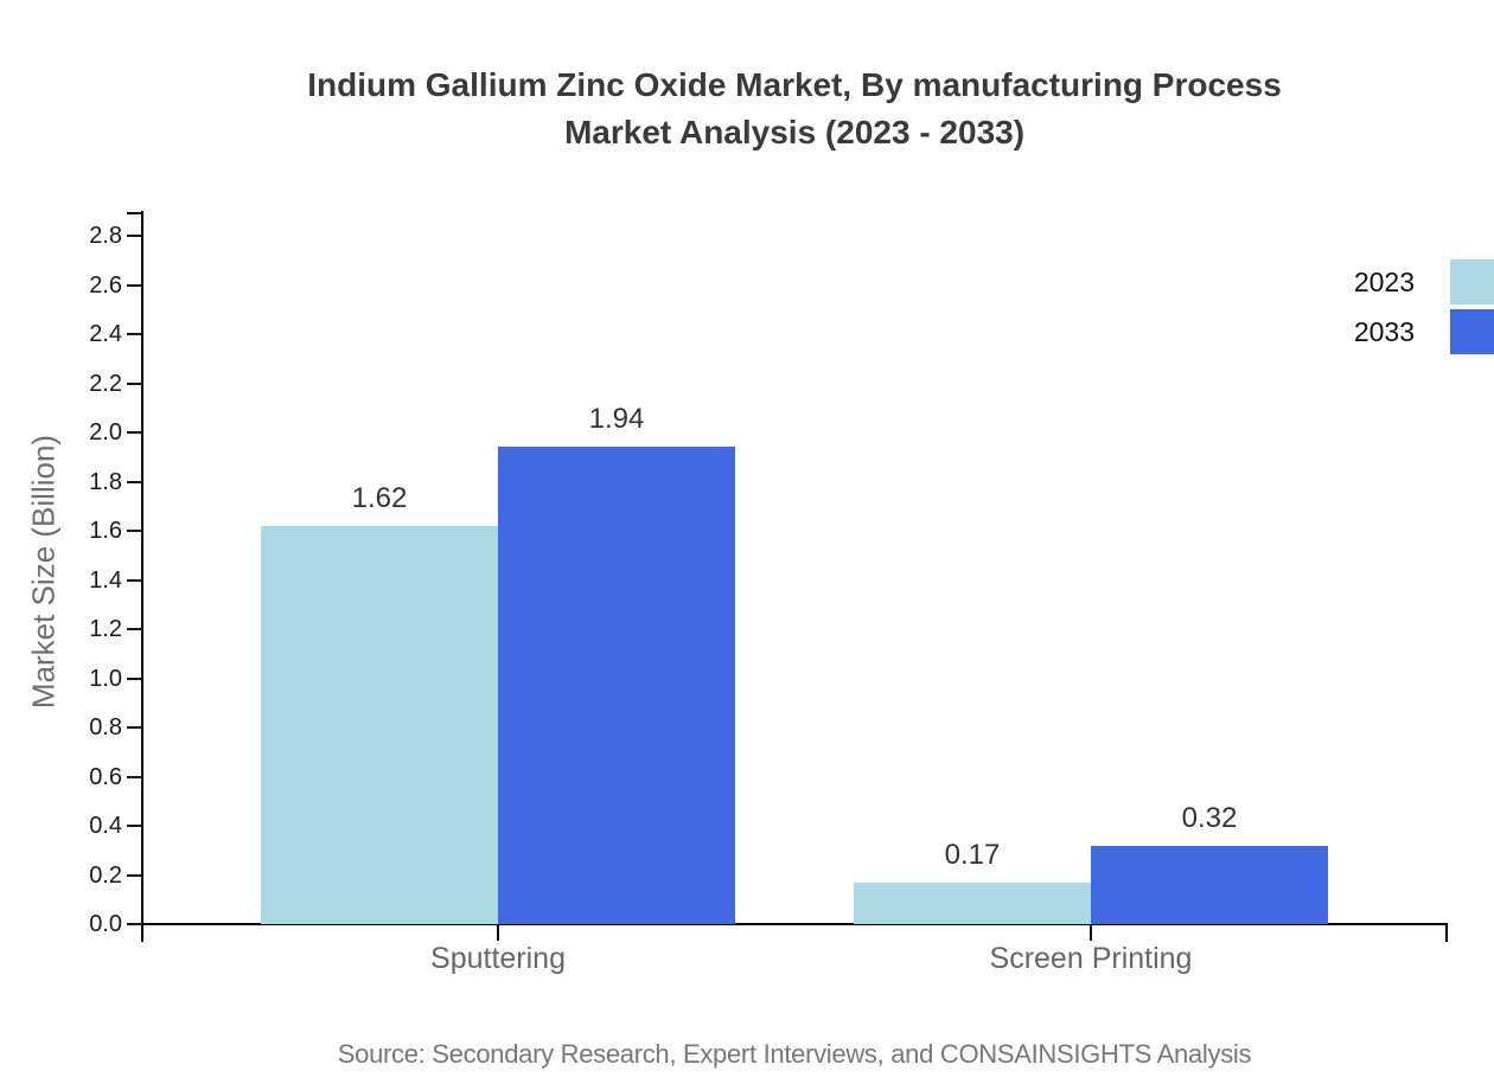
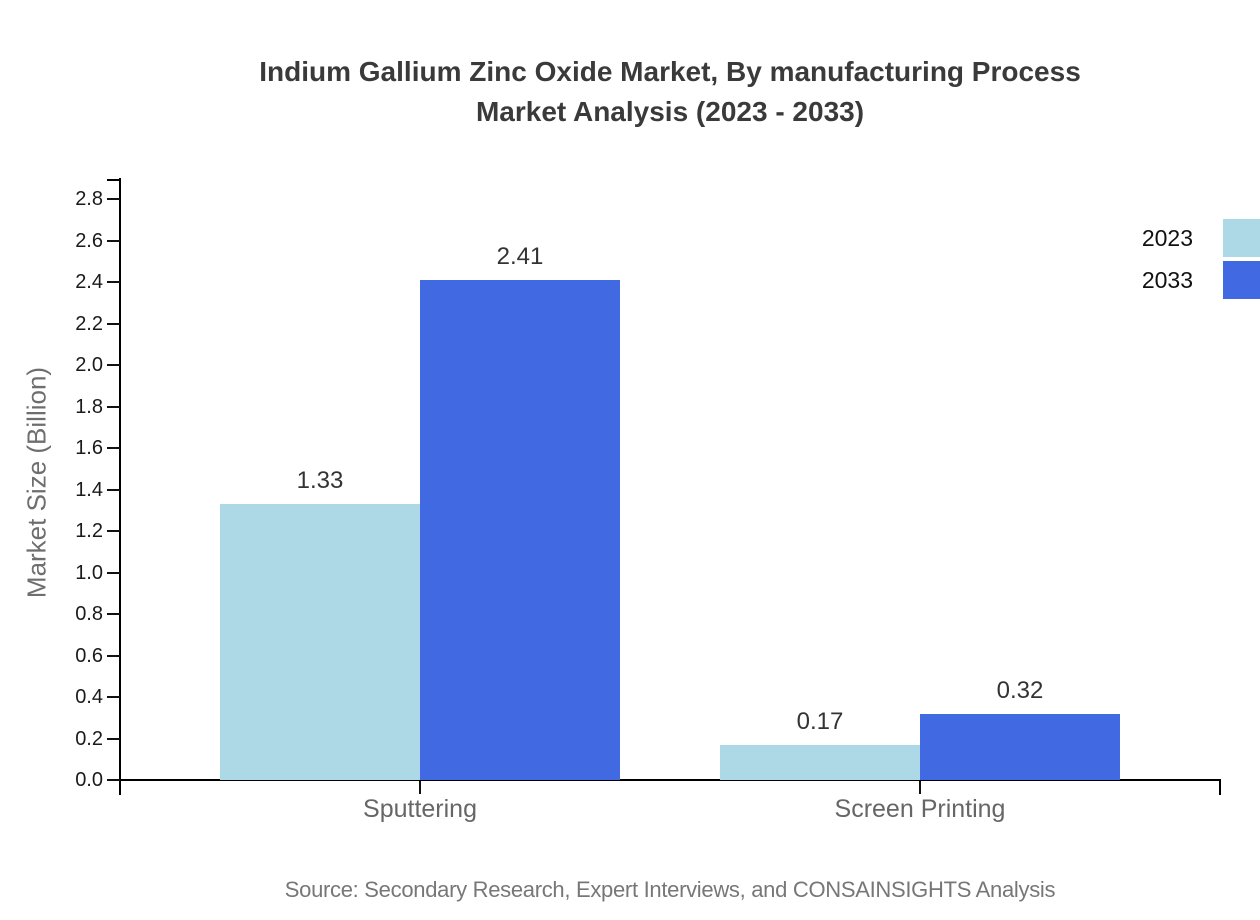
2023/Sputtering: 1.62 -> 1.33
2033/Sputtering: 1.94 -> 2.41
